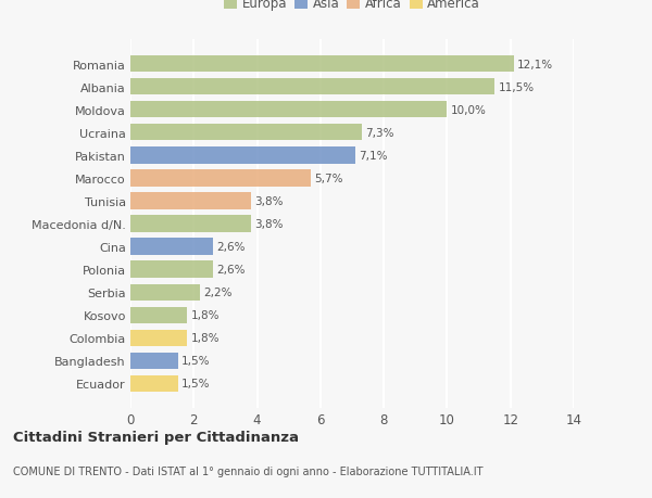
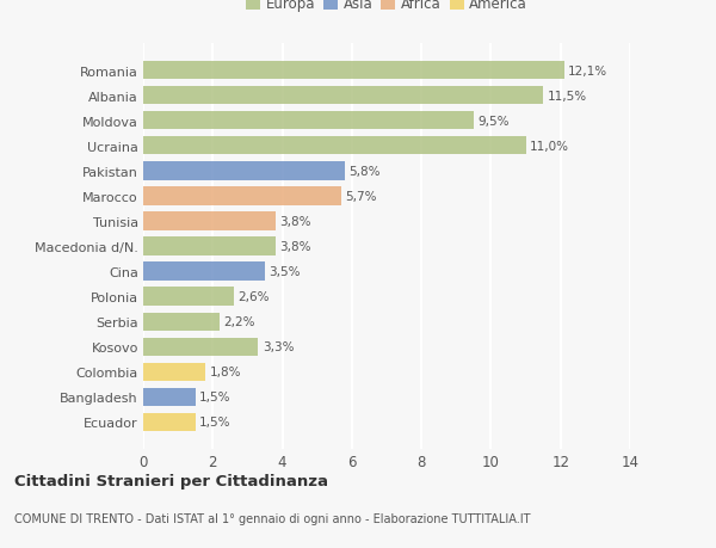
Moldova: 10,0% -> 9,5%
Ucraina: 7,3% -> 11,0%
Pakistan: 7,1% -> 5,8%
Cina: 2,6% -> 3,5%
Kosovo: 1,8% -> 3,3%
